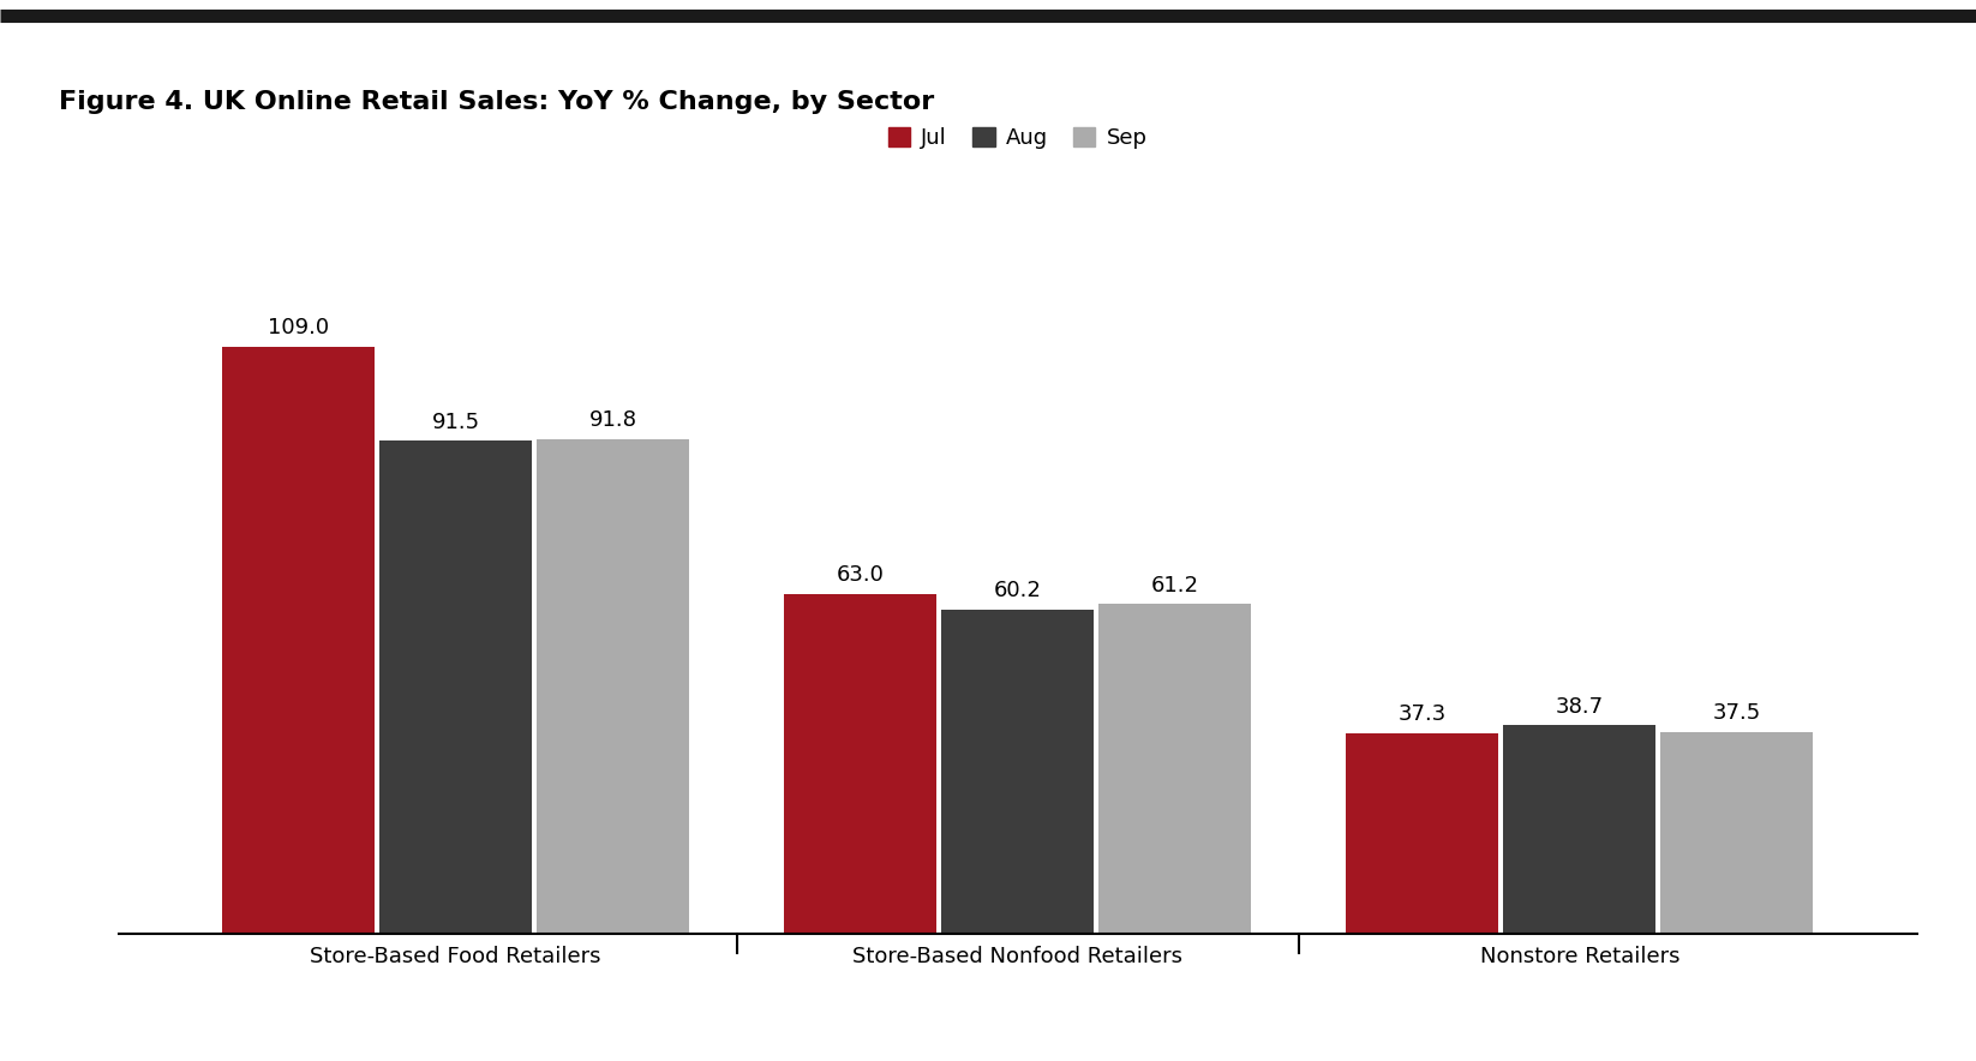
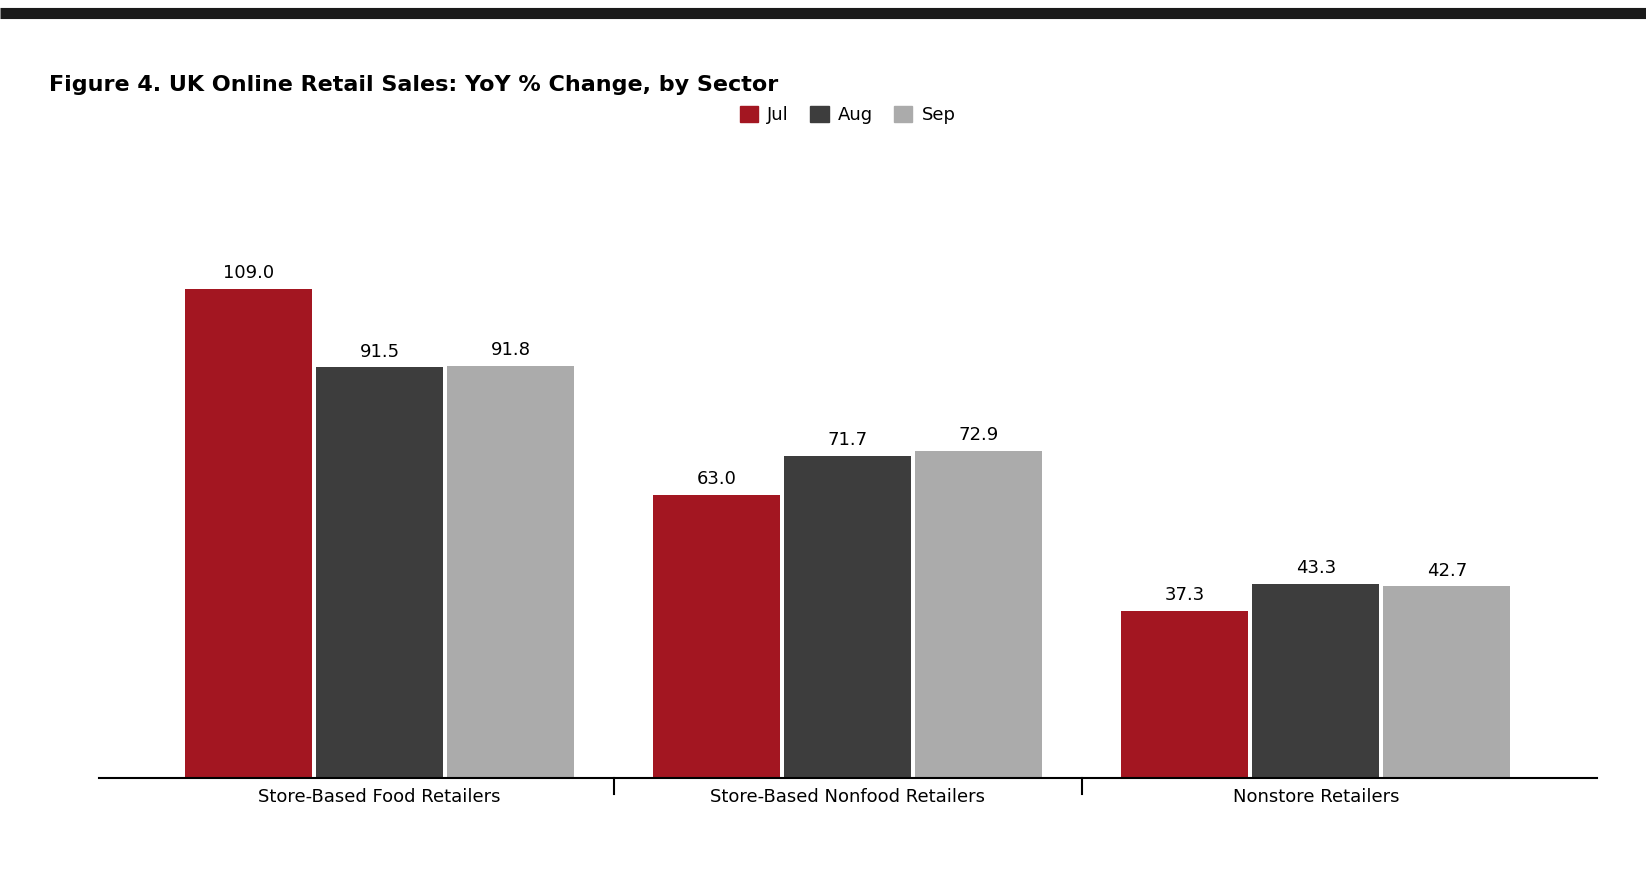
Aug/Store-Based Nonfood Retailers: 60.2 -> 71.7
Sep/Store-Based Nonfood Retailers: 61.2 -> 72.9
Aug/Nonstore Retailers: 38.7 -> 43.3
Sep/Nonstore Retailers: 37.5 -> 42.7
